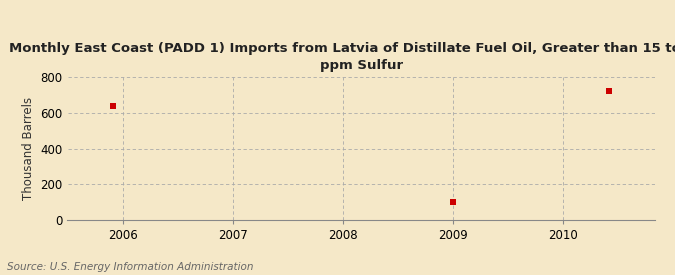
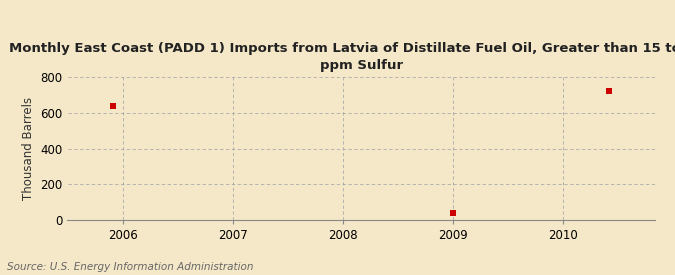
2009: 100 -> 40
